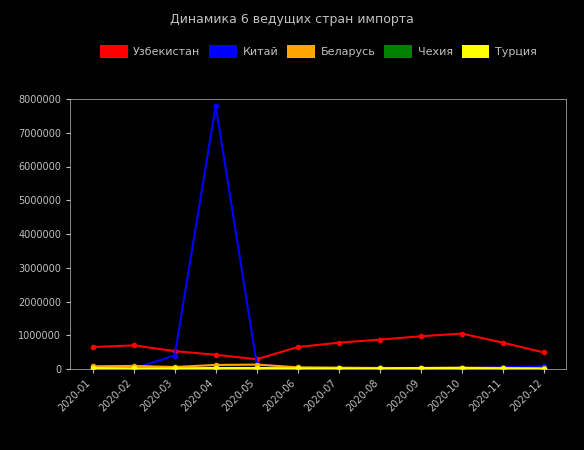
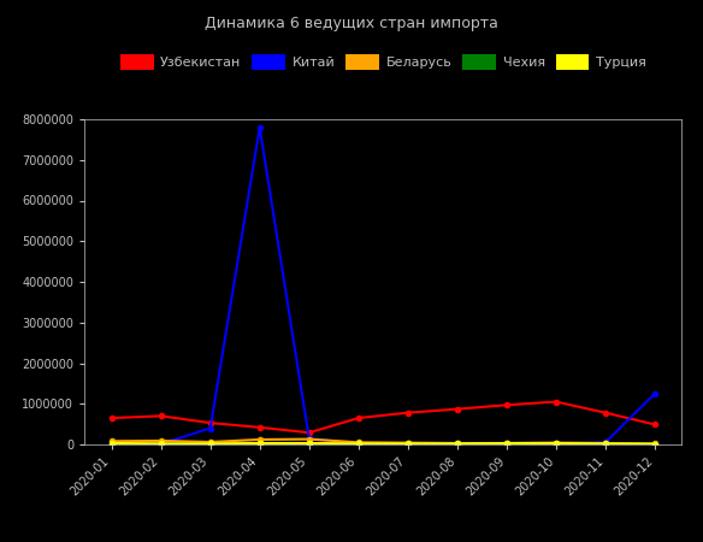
Китай/2020-12: 80000 -> 1250000
